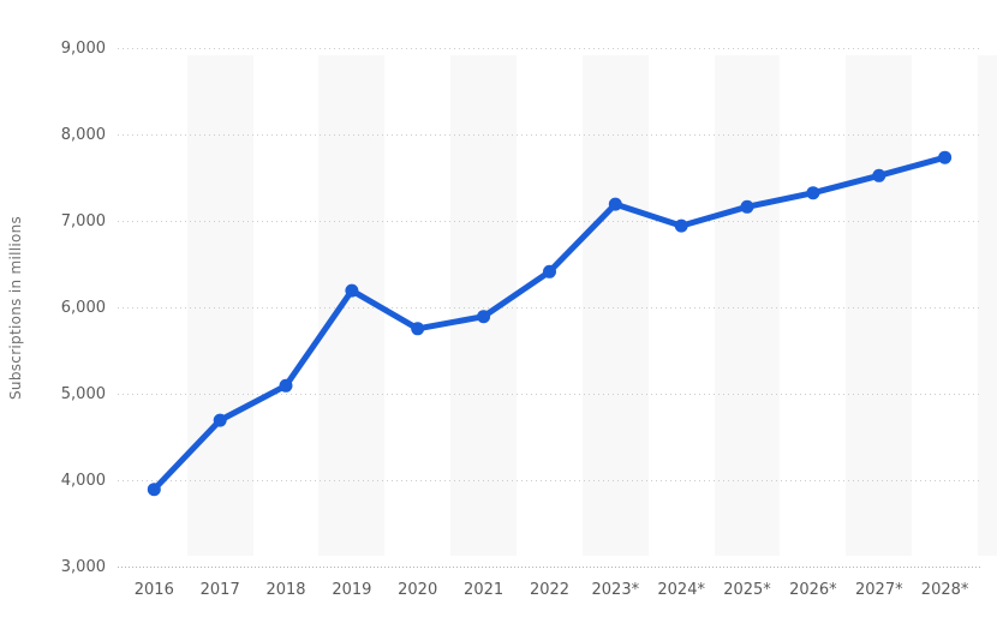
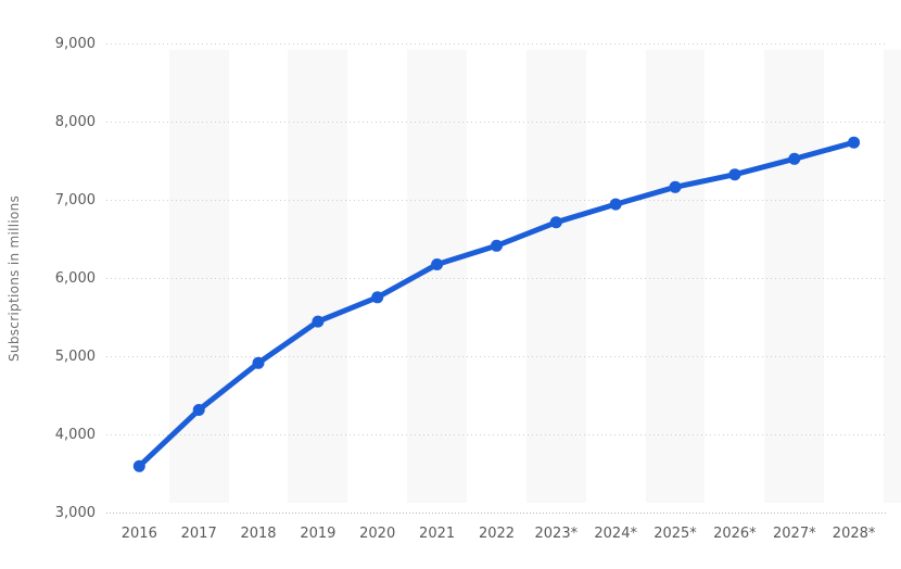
2016: 3900 -> 3600
2017: 4700 -> 4300
2018: 5100 -> 4900
2019: 6200 -> 5400
2021: 5900 -> 6200
2023*: 7200 -> 6700
